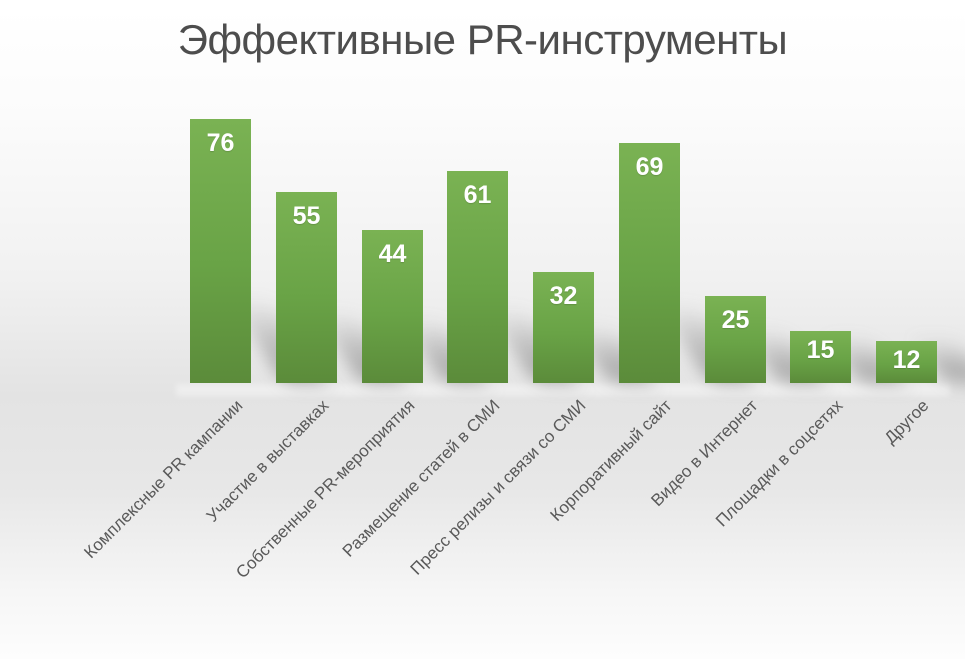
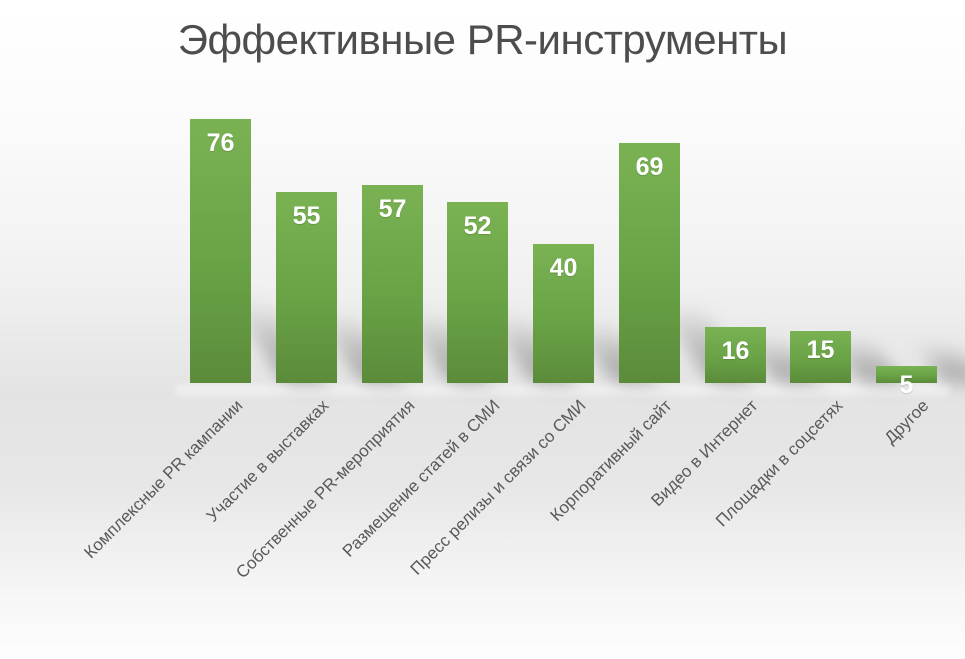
Собственные PR-мероприятия: 44 -> 57
Размещение статей в СМИ: 61 -> 52
Пресс релизы и связи со СМИ: 32 -> 40
Видео в Интернет: 25 -> 16
Другое: 12 -> 5
